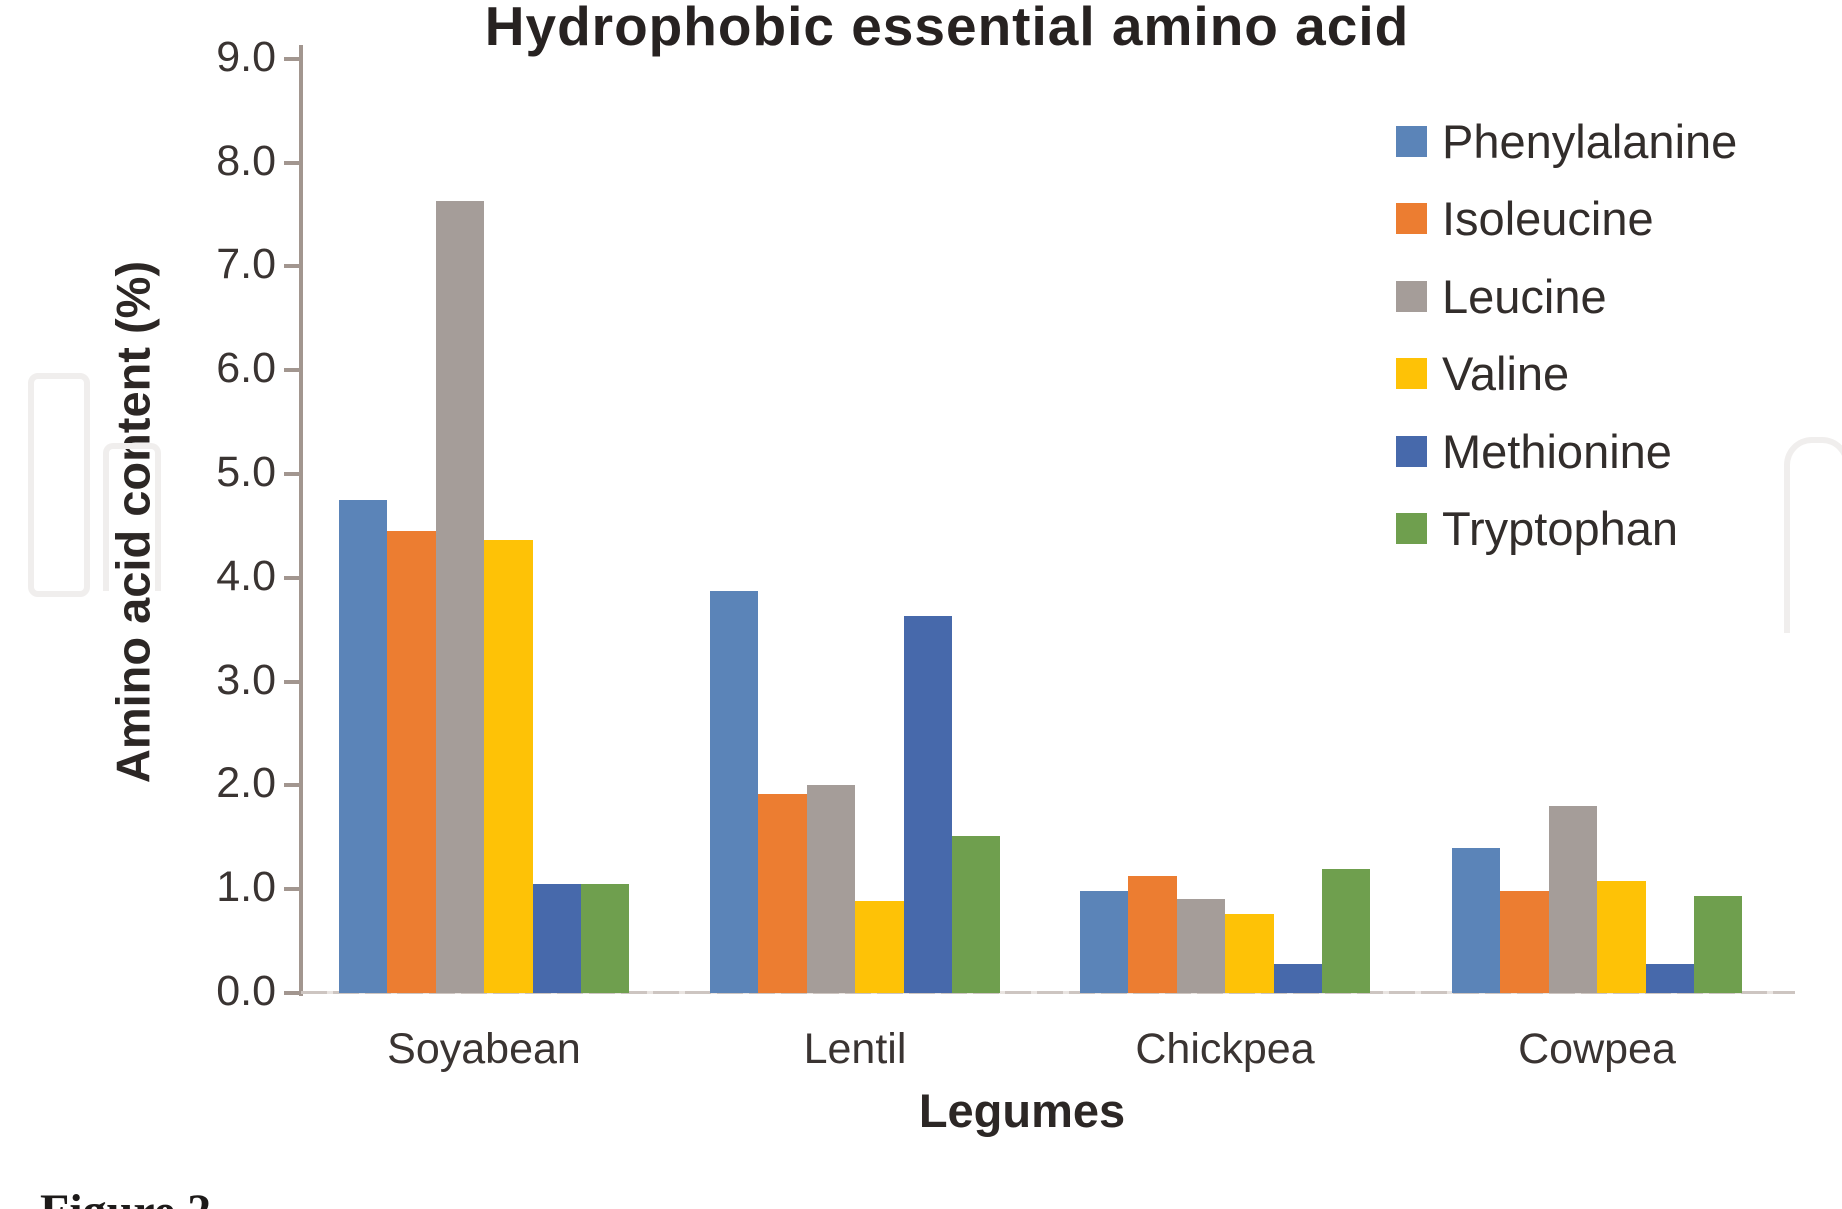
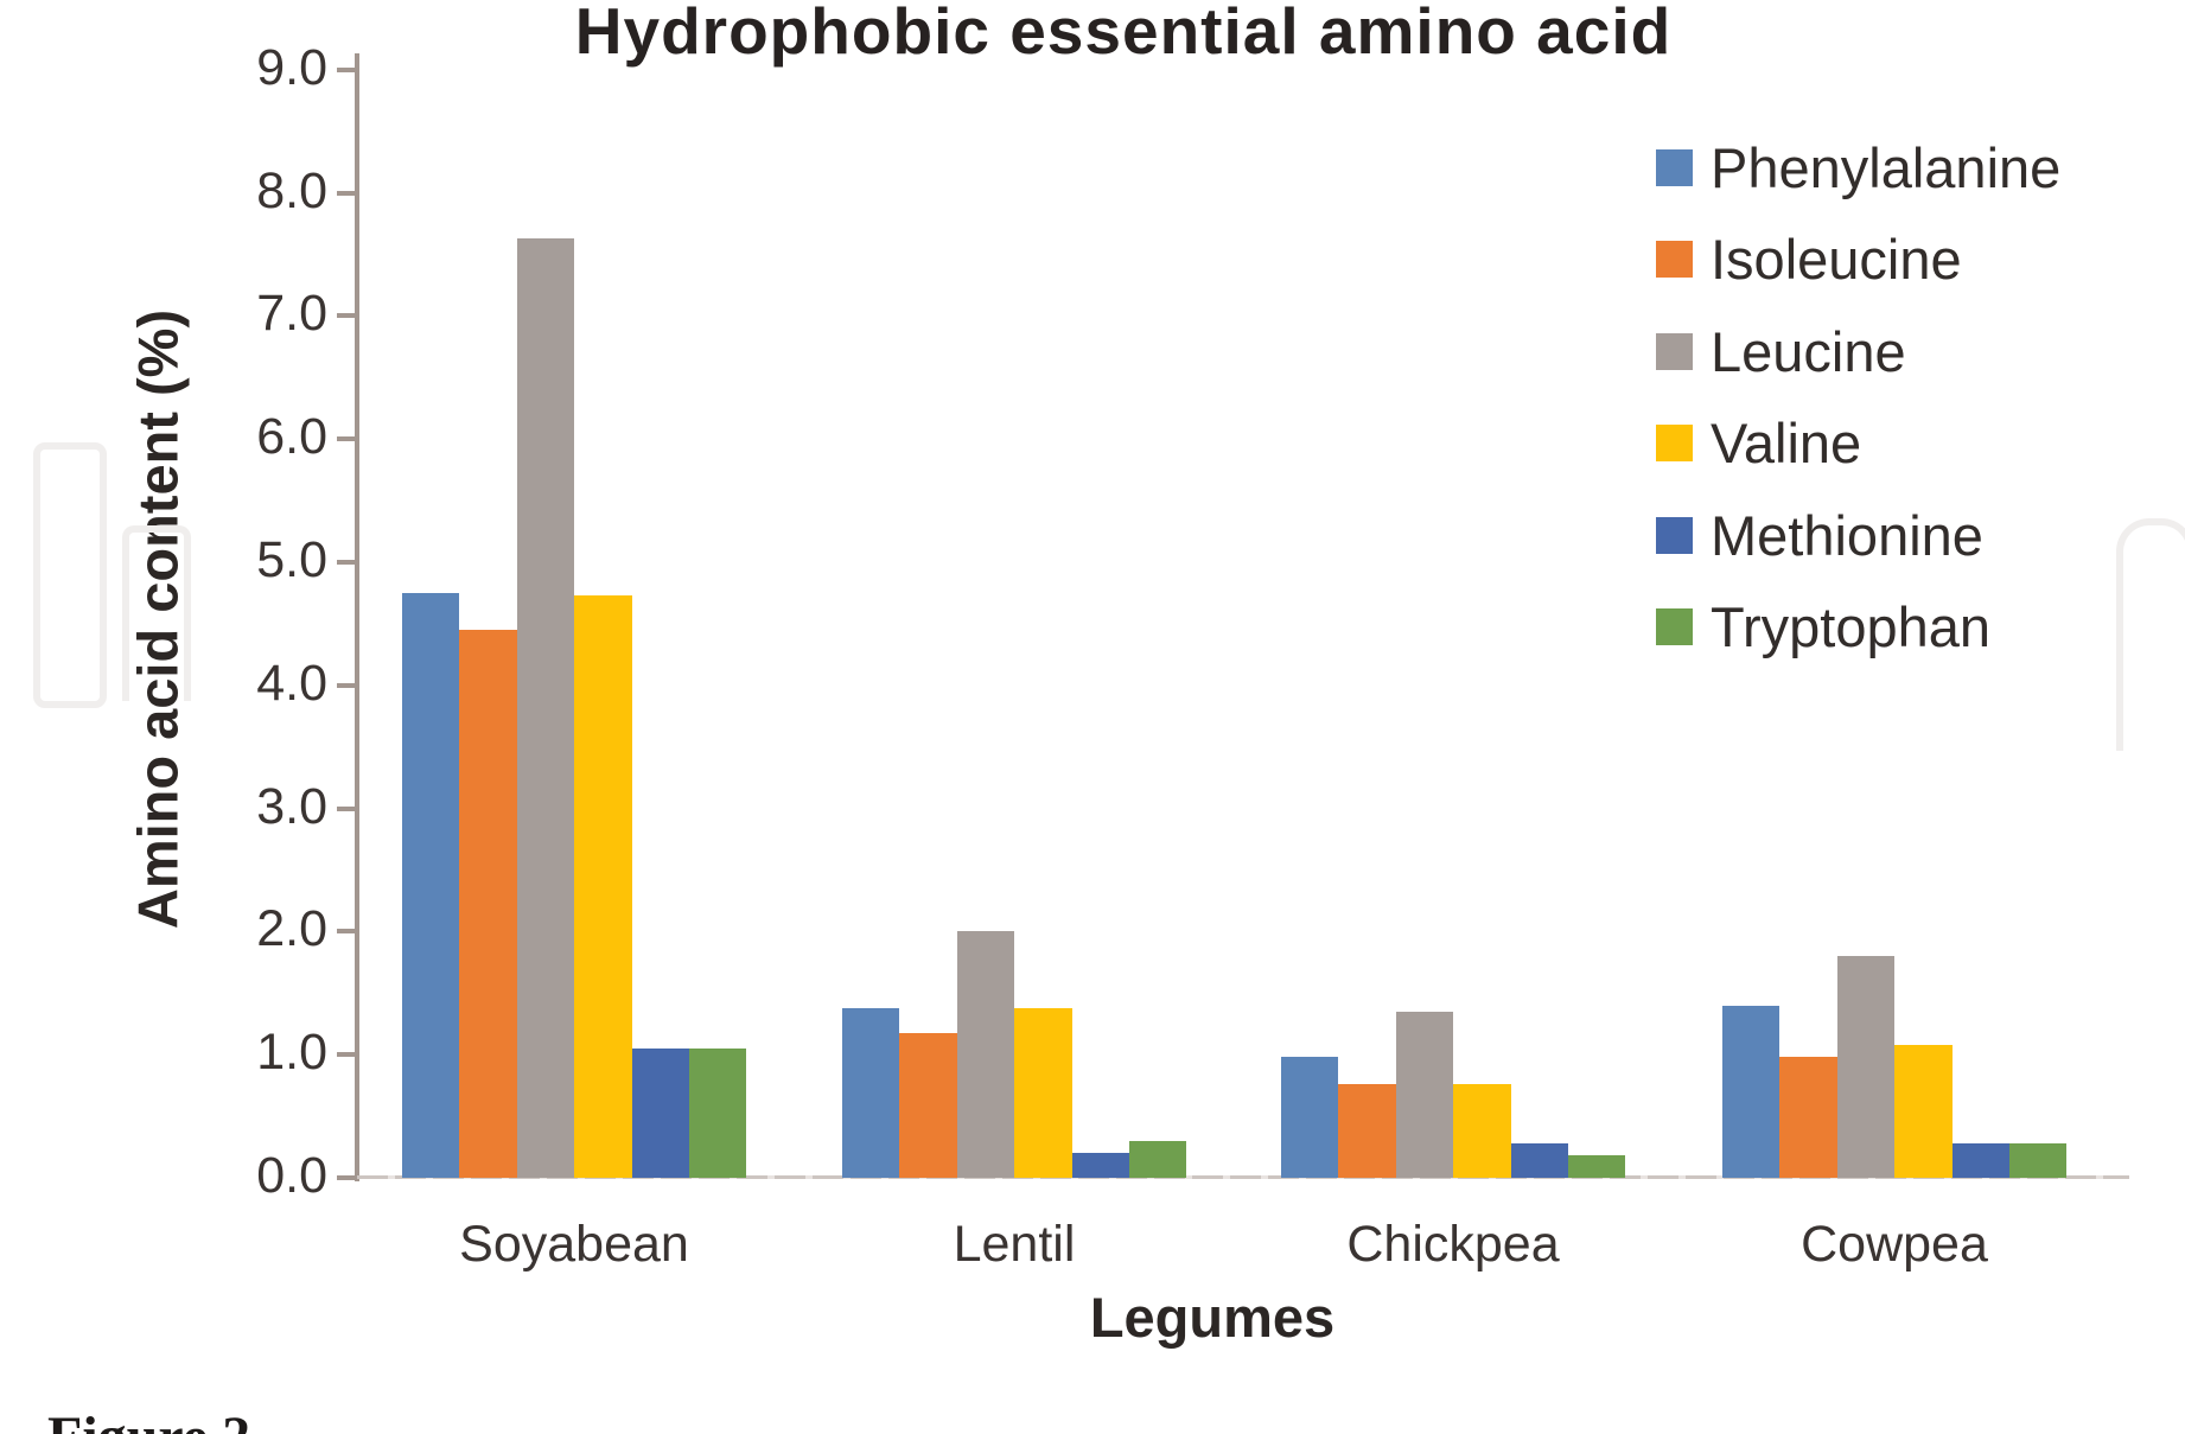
Valine/Soyabean: 4.36 -> 4.73
Phenylalanine/Lentil: 3.87 -> 1.38
Isoleucine/Lentil: 1.92 -> 1.18
Valine/Lentil: 0.89 -> 1.38
Methionine/Lentil: 3.63 -> 0.20
Tryptophan/Lentil: 1.51 -> 0.30
Isoleucine/Chickpea: 1.13 -> 0.76
Leucine/Chickpea: 0.91 -> 1.35
Tryptophan/Chickpea: 1.19 -> 0.18
Tryptophan/Cowpea: 0.93 -> 0.28
